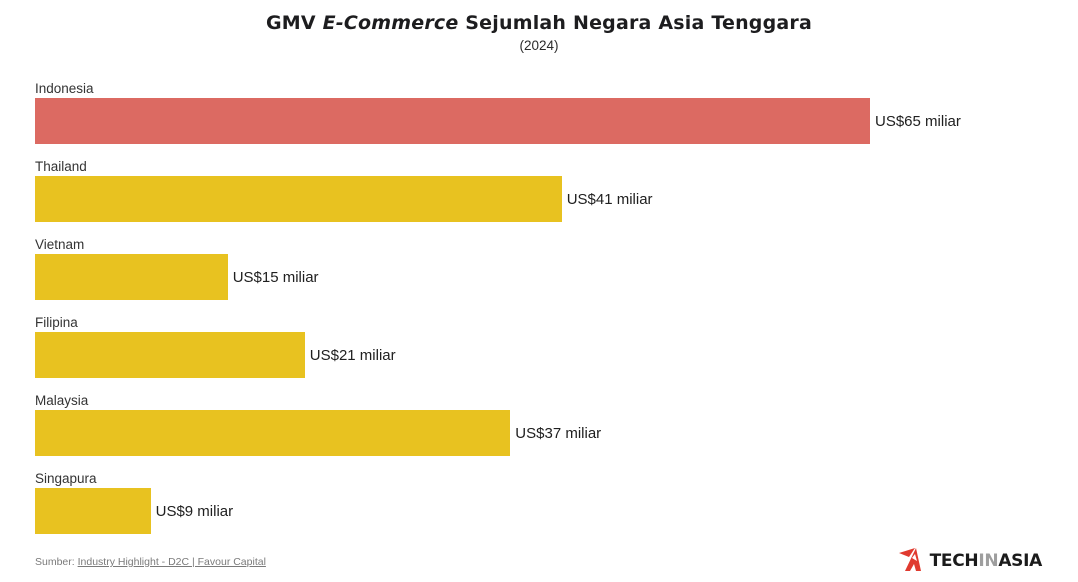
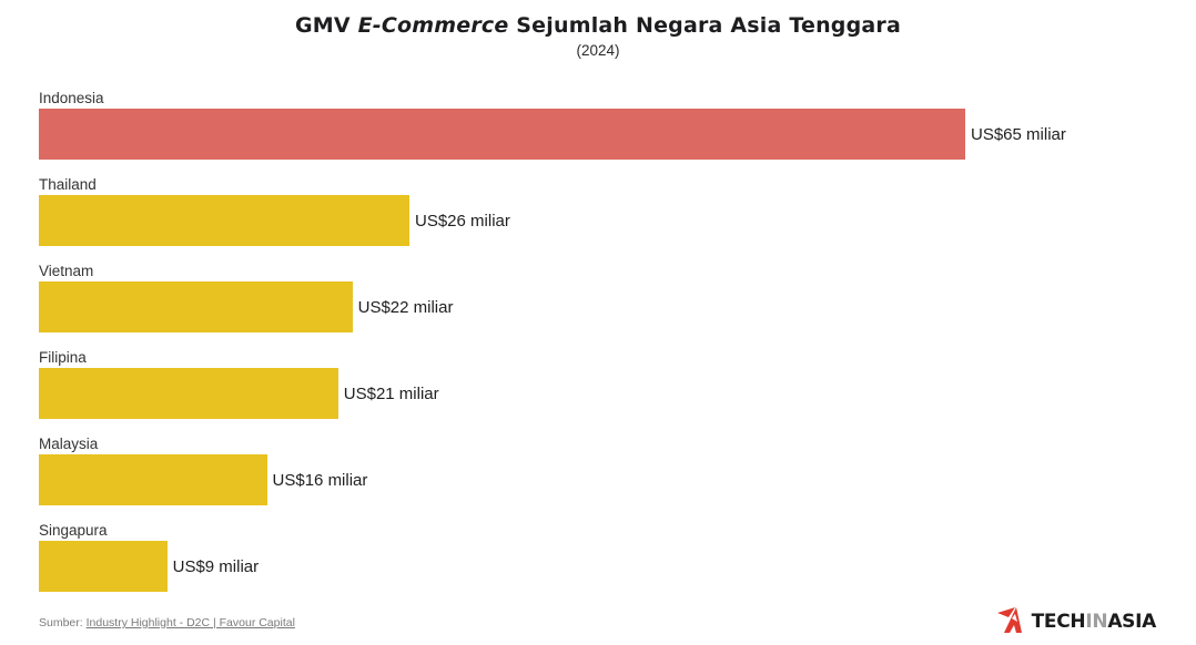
Thailand: 41 -> 26
Vietnam: 15 -> 22
Malaysia: 37 -> 16
